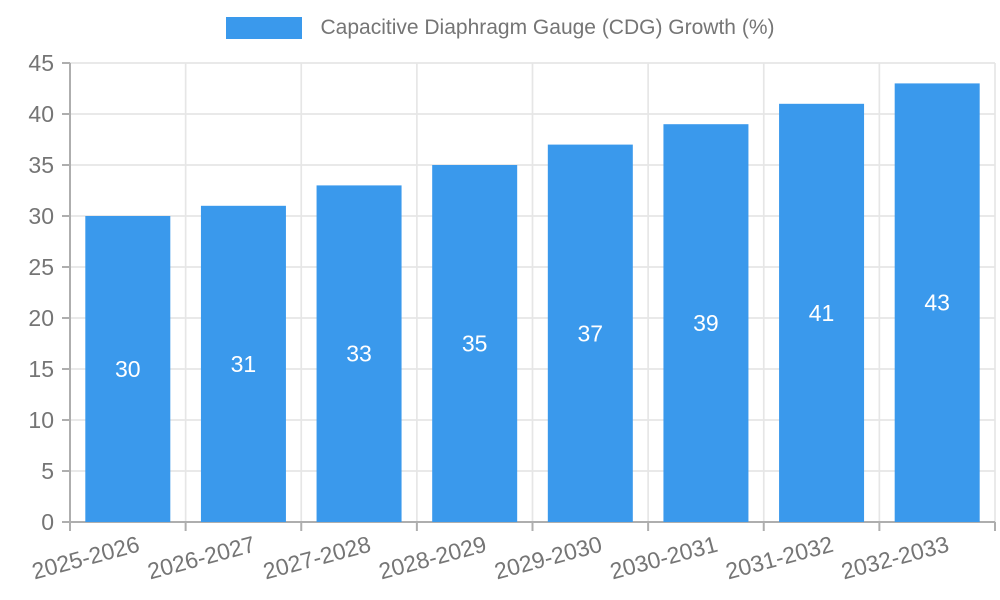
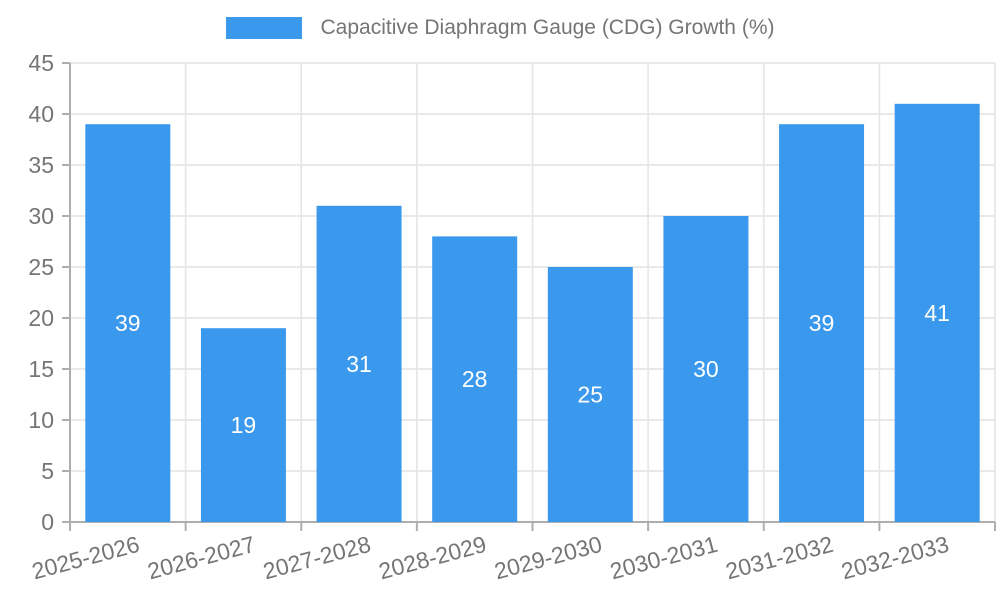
2025-2026: 30 -> 39
2026-2027: 31 -> 19
2027-2028: 33 -> 31
2028-2029: 35 -> 28
2029-2030: 37 -> 25
2030-2031: 39 -> 30
2031-2032: 41 -> 39
2032-2033: 43 -> 41
